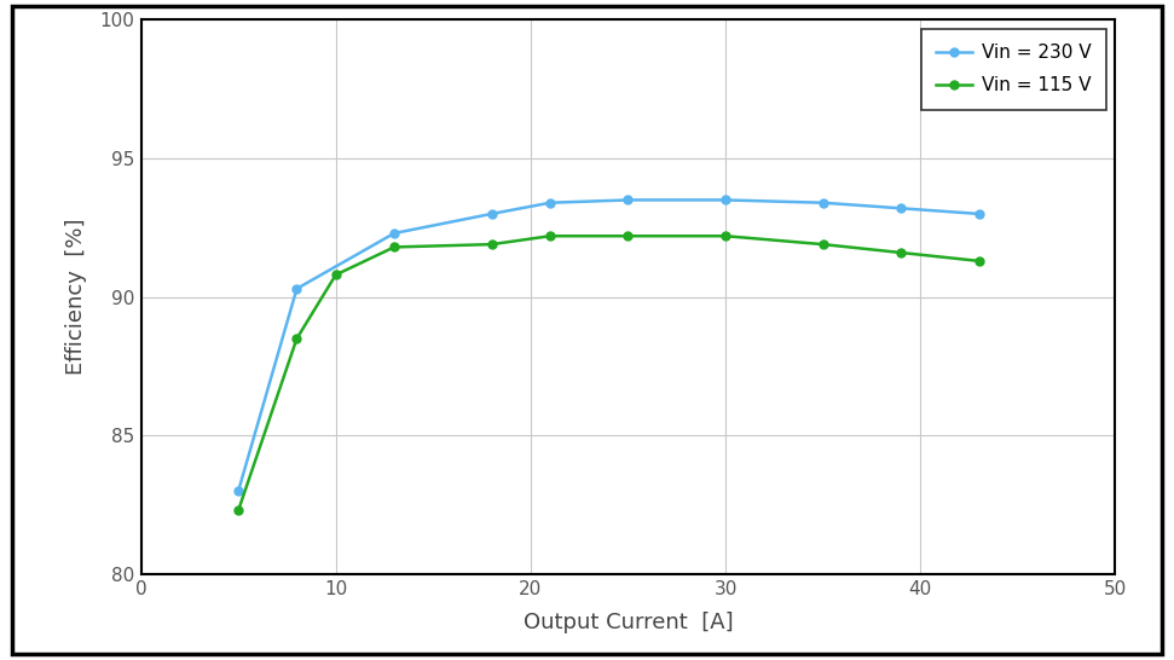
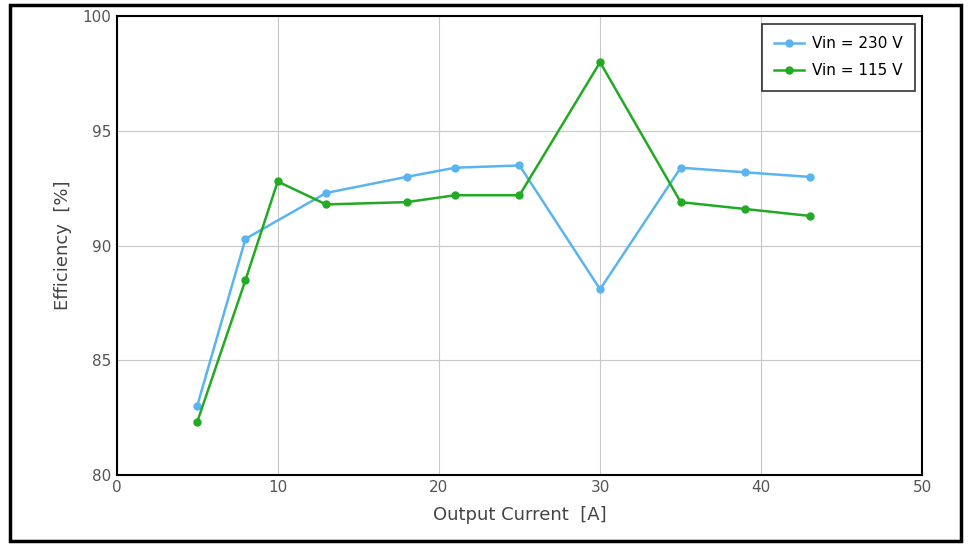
Vin = 115 V/10: 90.8 -> 92.8
Vin = 230 V/30: 93.5 -> 88.1
Vin = 115 V/30: 92.2 -> 98.0
